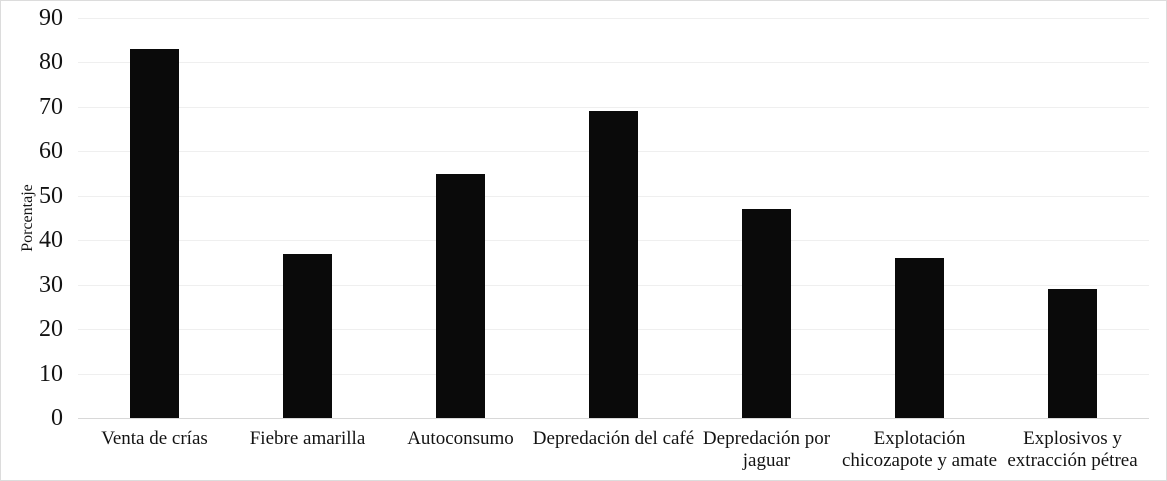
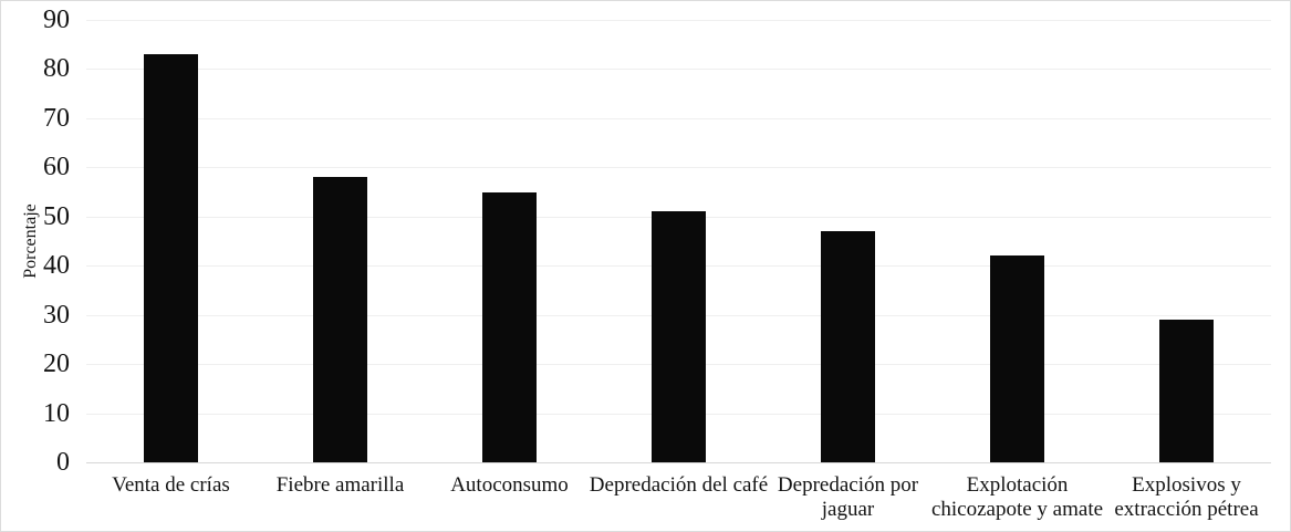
Fiebre amarilla: 37 -> 58
Depredación del café: 69 -> 51
Explotación chicozapote y amate: 36 -> 42
